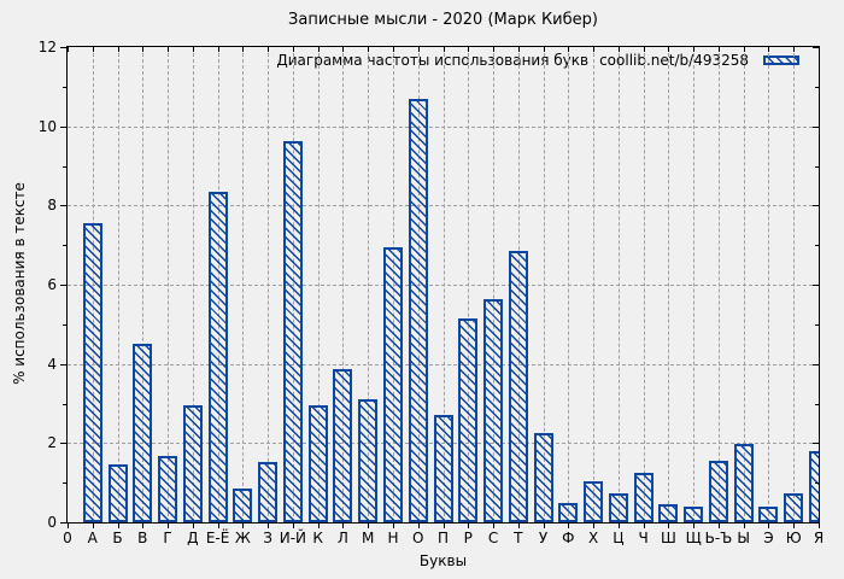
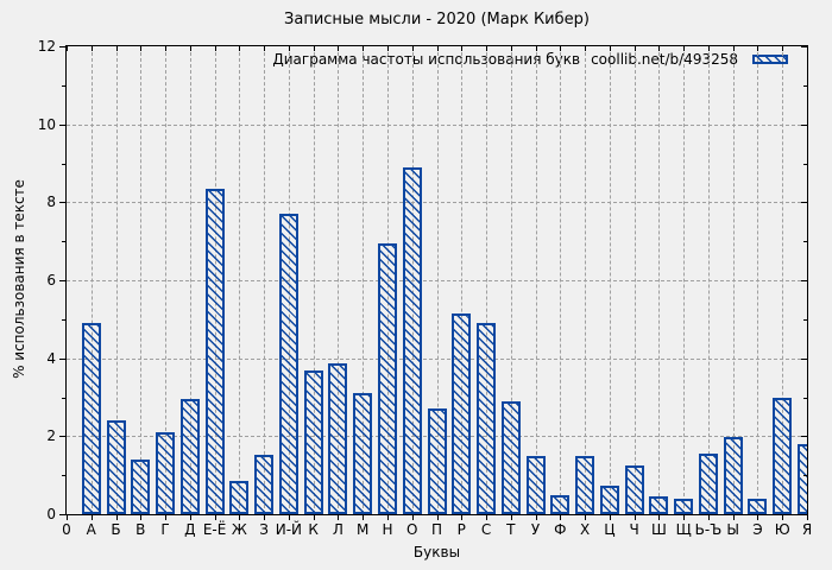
А: 7.5 -> 4.9
Б: 1.5 -> 2.4
В: 4.5 -> 1.4
Г: 1.7 -> 2.1
И-Й: 9.6 -> 7.7
К: 3.0 -> 3.7
О: 10.7 -> 8.9
С: 5.6 -> 4.9
Т: 6.8 -> 2.9
У: 2.2 -> 1.5
Х: 1.0 -> 1.5
Ю: 0.7 -> 3.0
